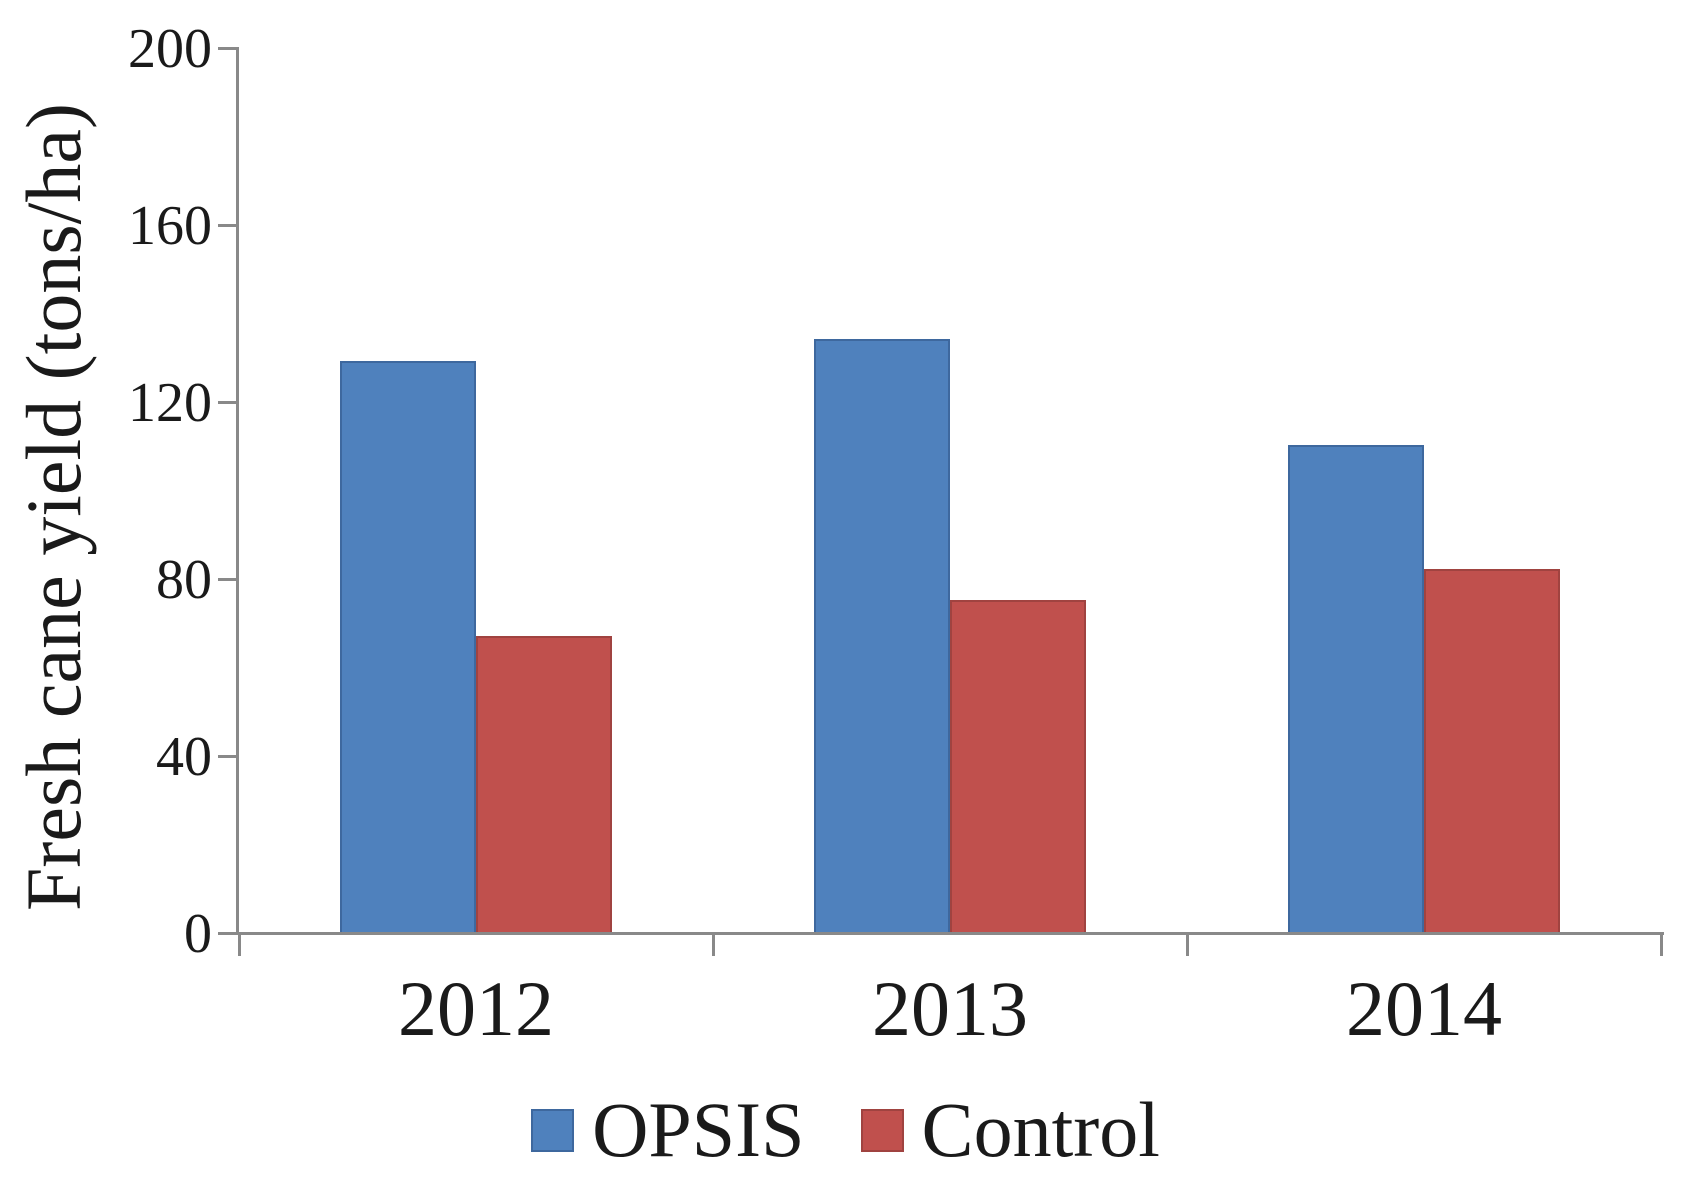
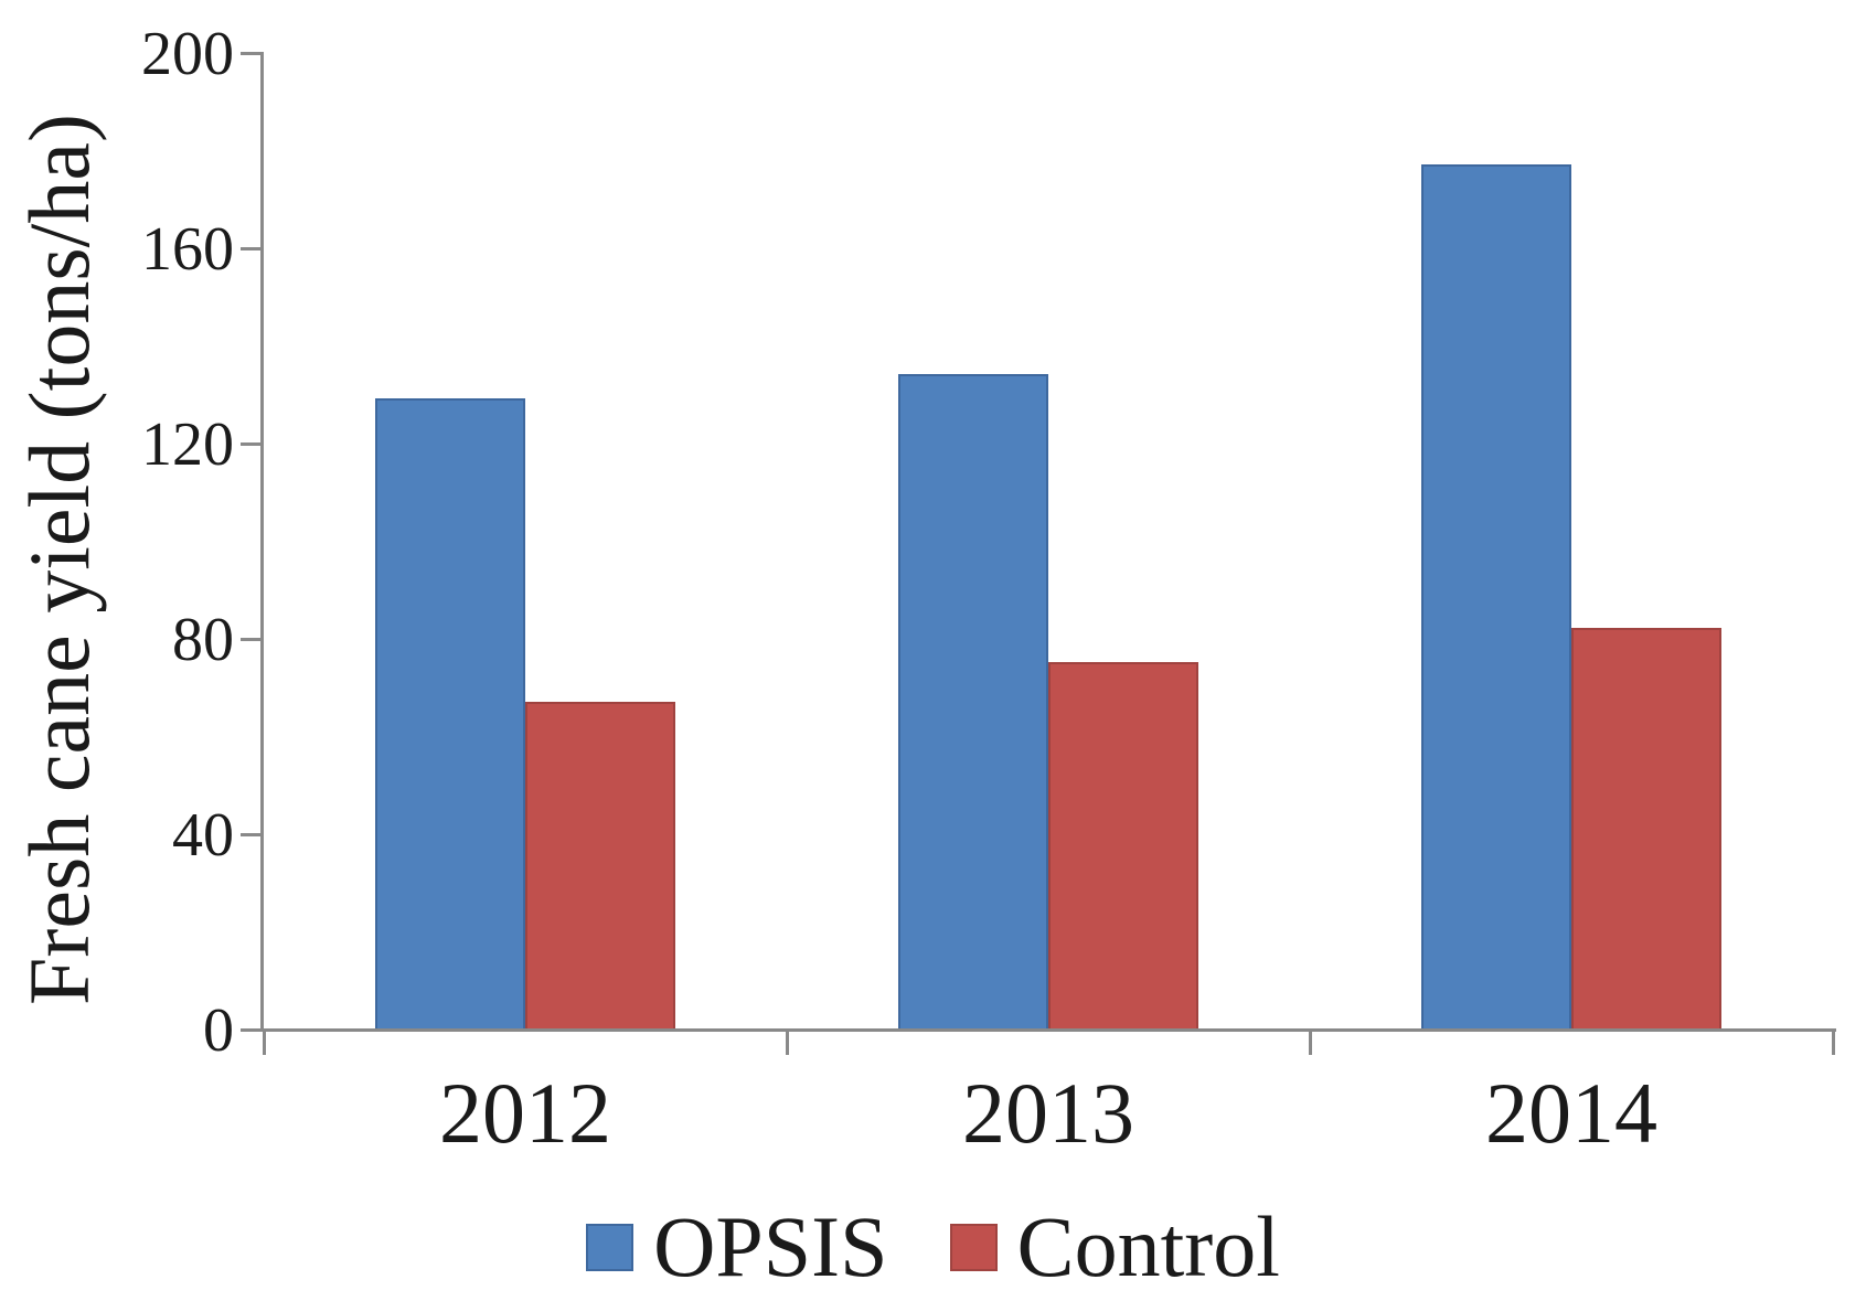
OPSIS/2014: 110 -> 177
